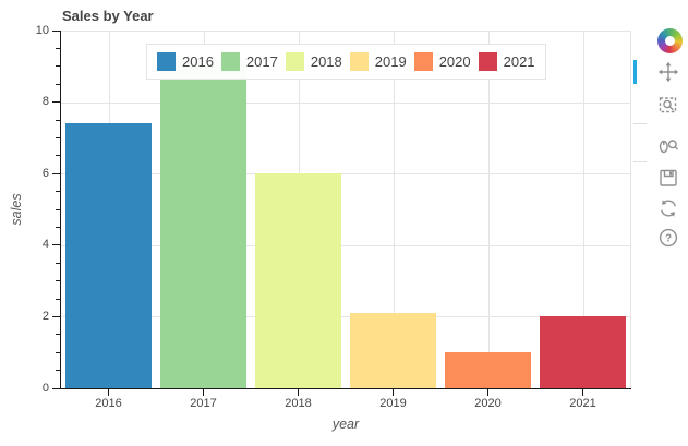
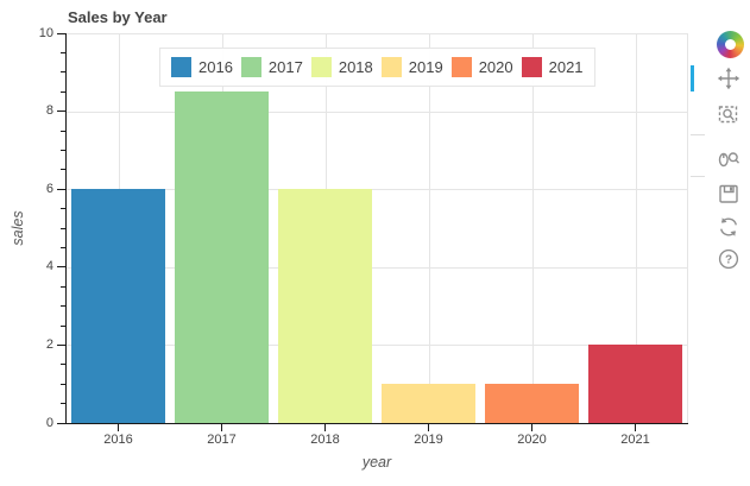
2016: 7.4 -> 6.0
2017: 9.2 -> 8.5
2019: 2.1 -> 1.0
